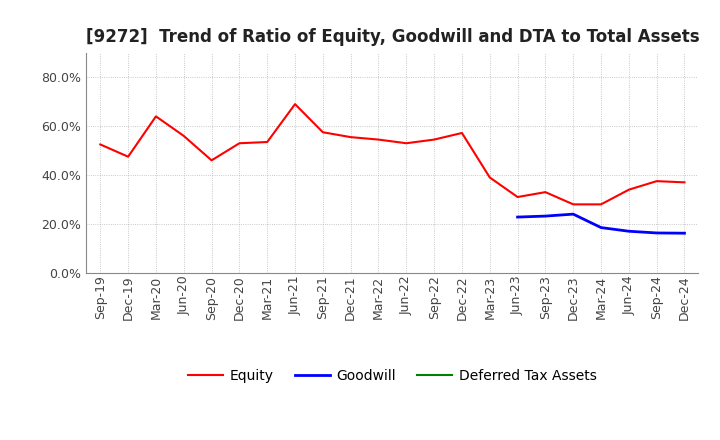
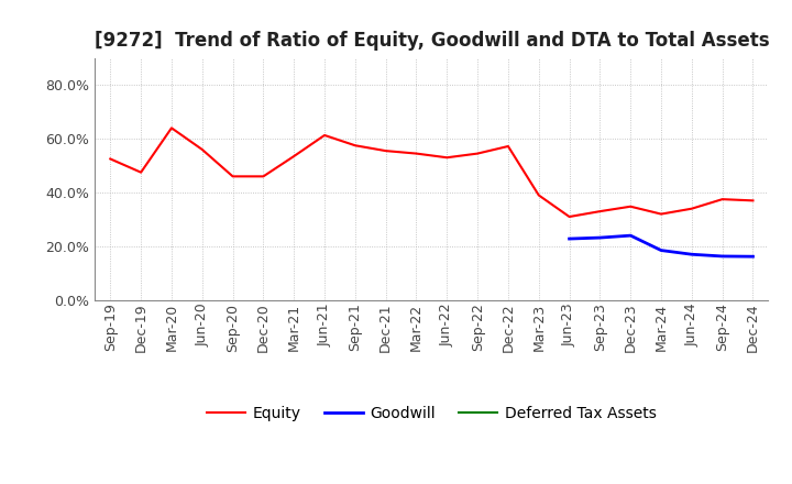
Equity/Dec-20: 53.0% -> 46.0%
Equity/Jun-21: 69.0% -> 61.3%
Equity/Dec-23: 28.0% -> 34.8%
Equity/Mar-24: 28.0% -> 32.0%
